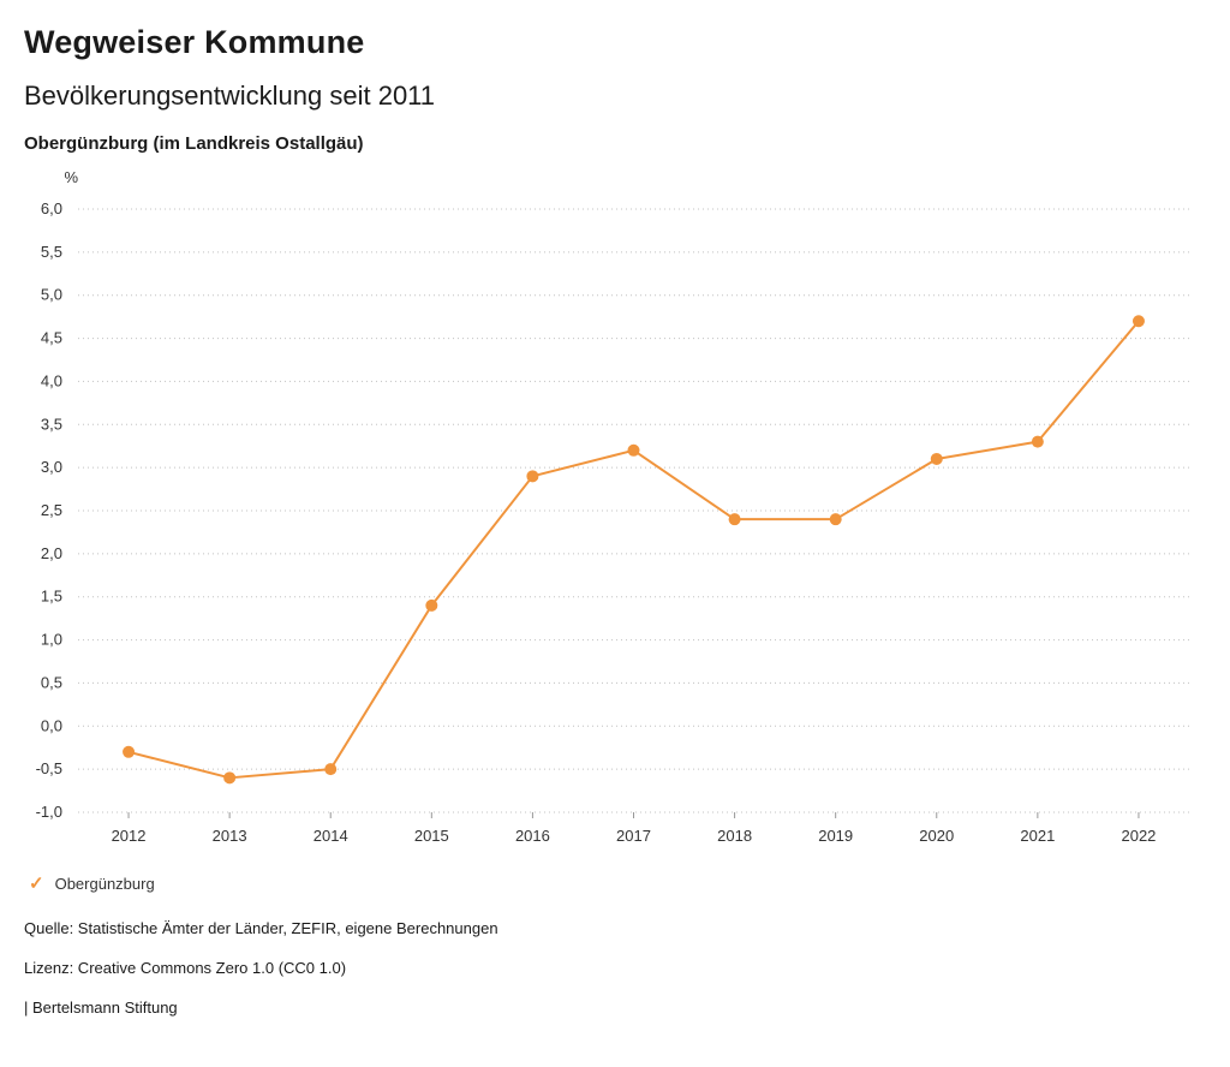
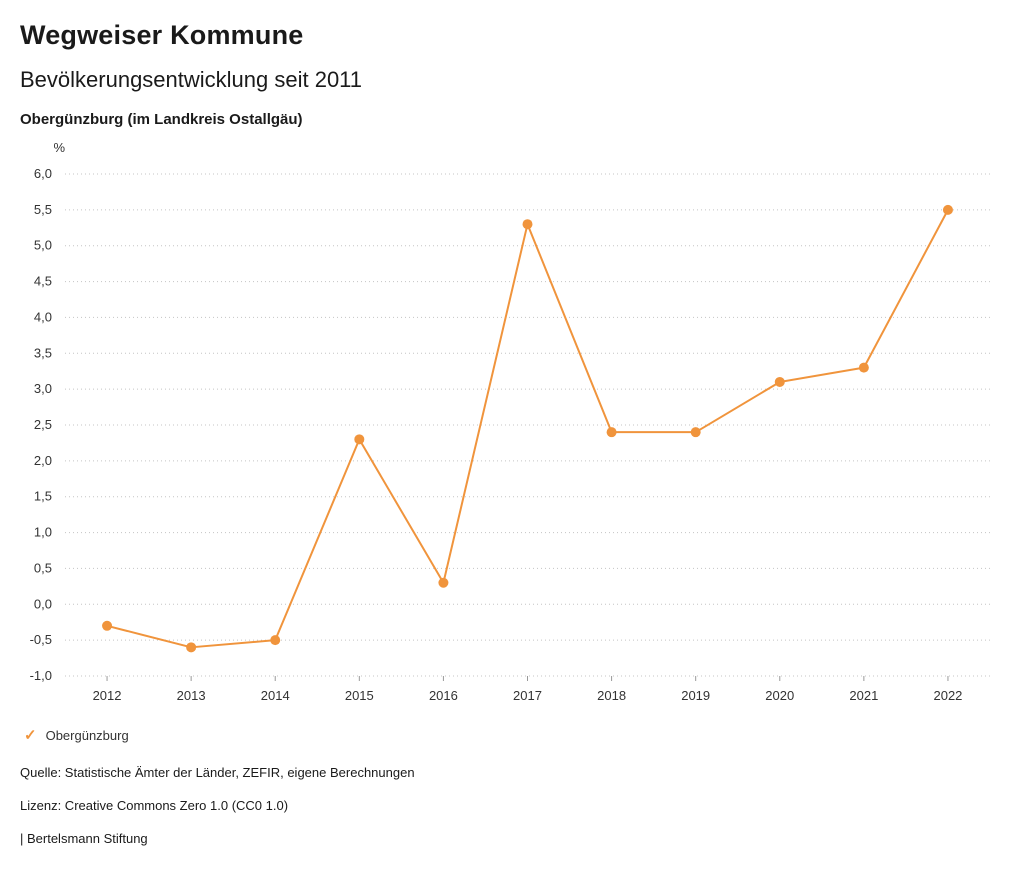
2015: 1,4 -> 2,3
2016: 2,9 -> 0,3
2017: 3,2 -> 5,3
2022: 4,7 -> 5,5
